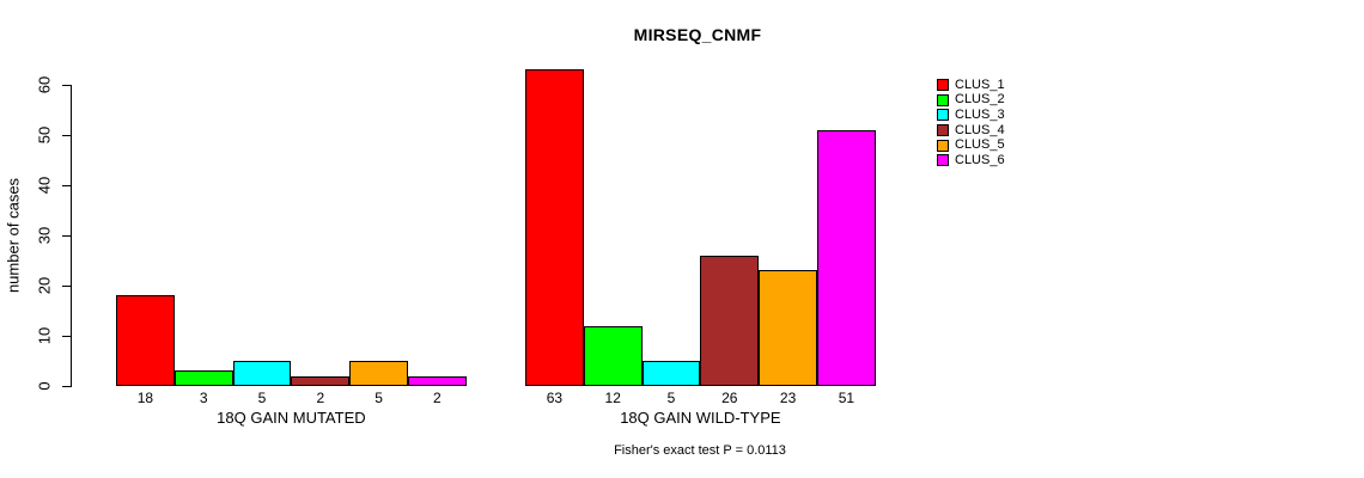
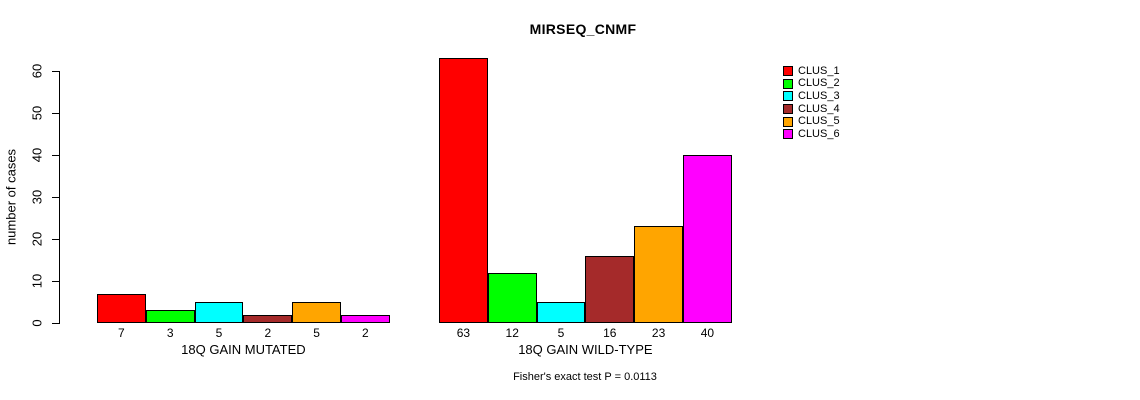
CLUS_1/18Q GAIN MUTATED: 18 -> 7
CLUS_4/18Q GAIN WILD-TYPE: 26 -> 16
CLUS_6/18Q GAIN WILD-TYPE: 51 -> 40
